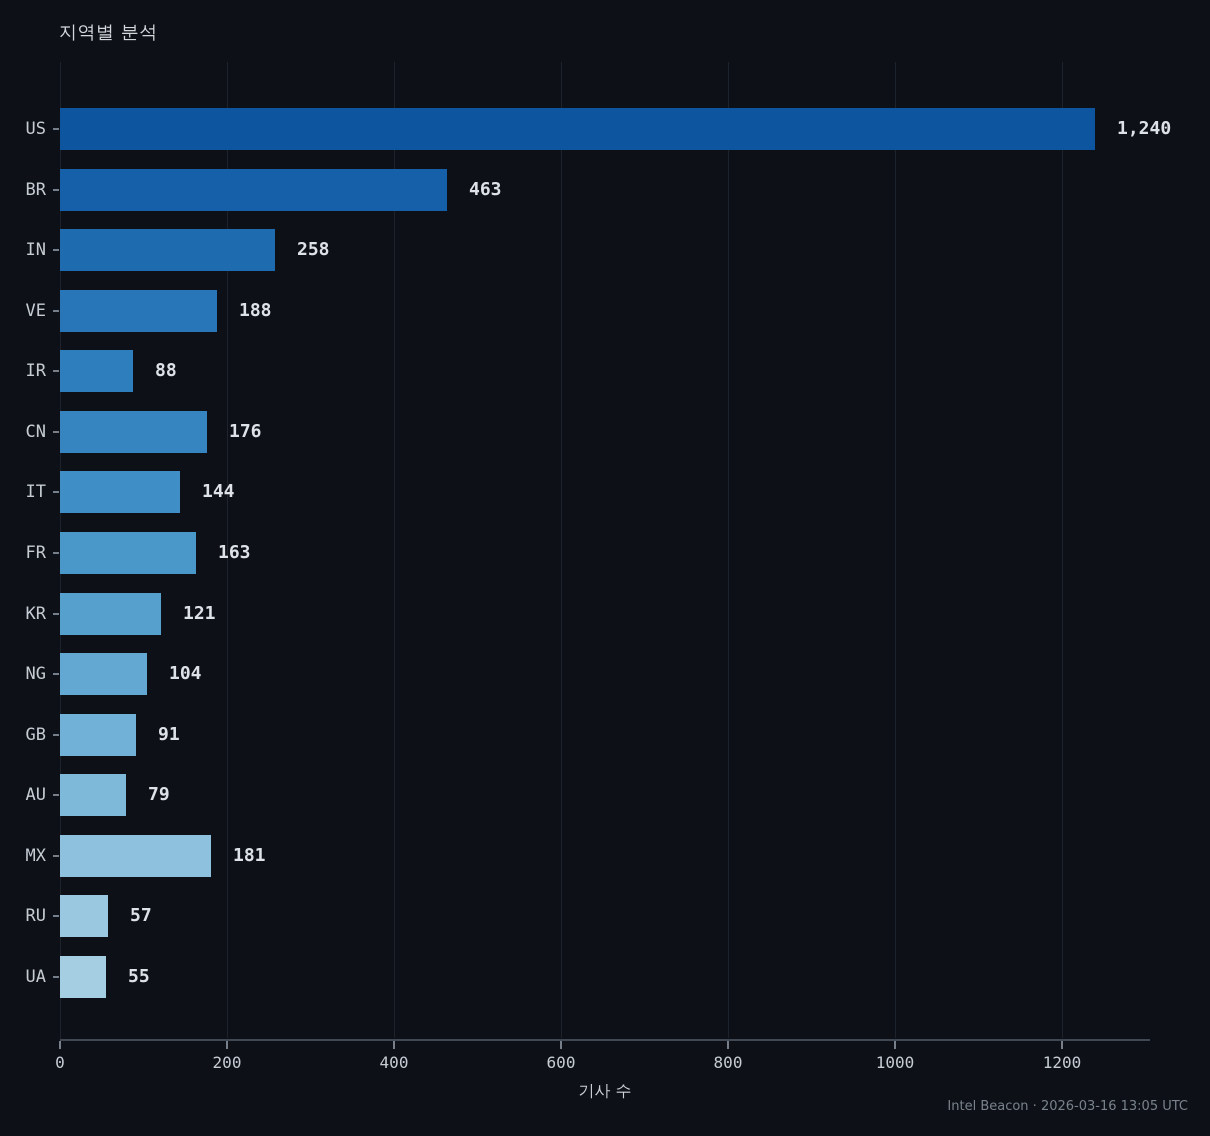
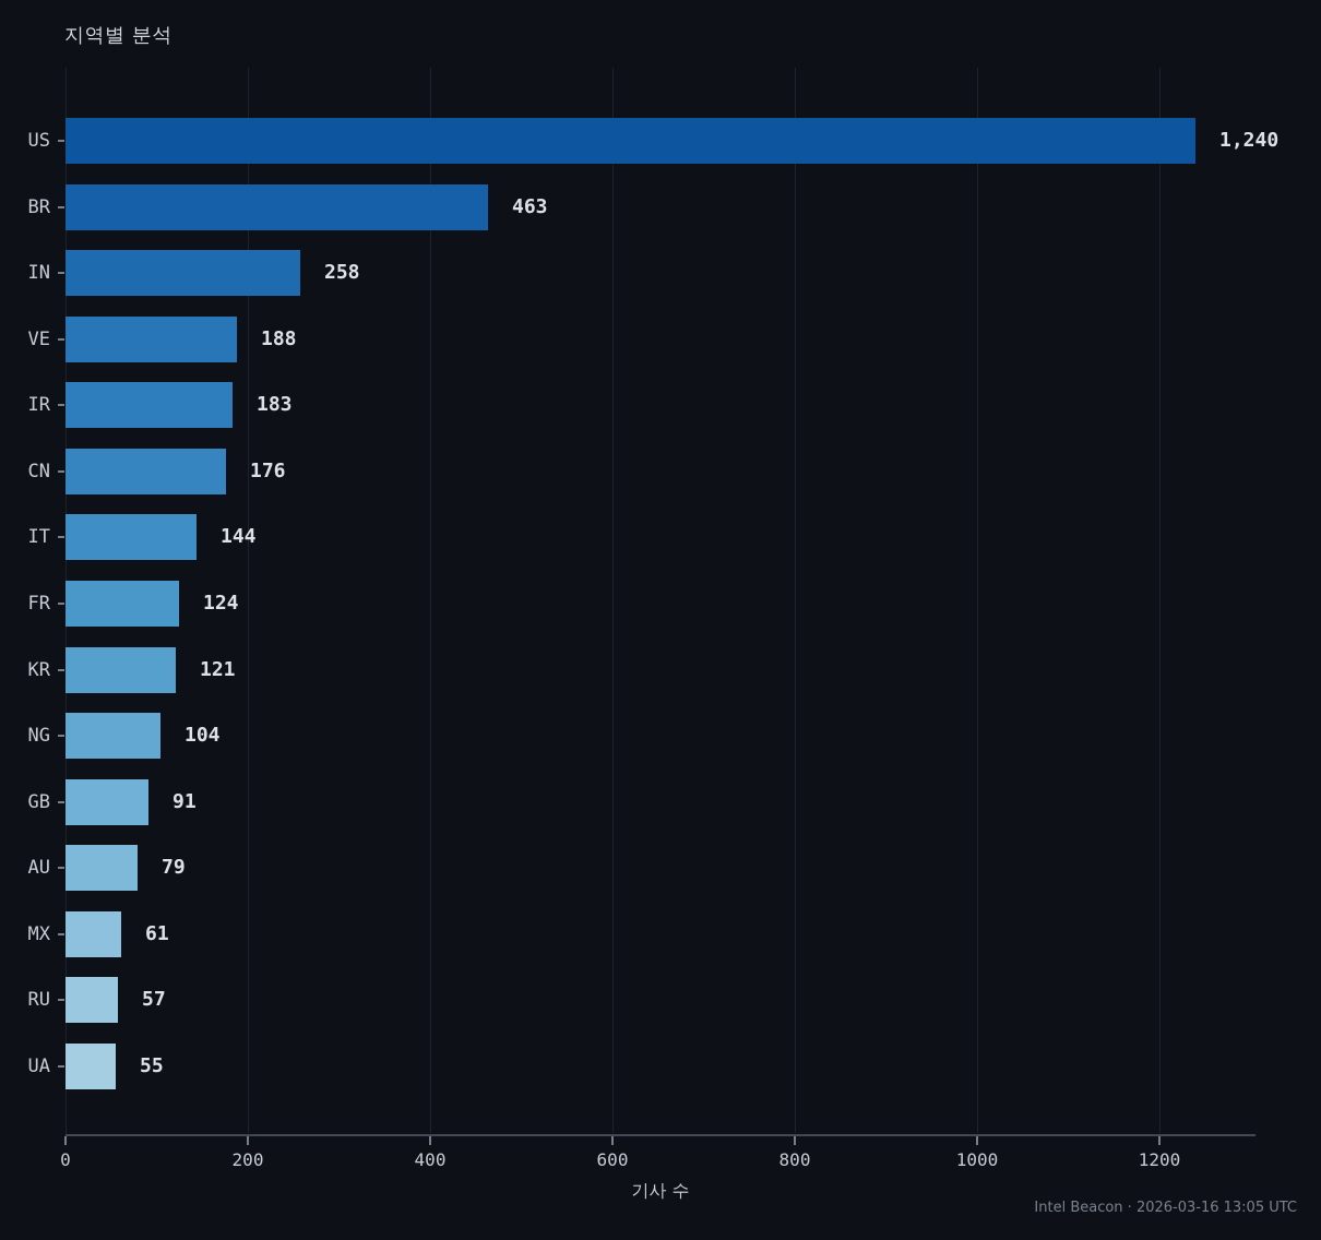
IR: 88 -> 183
FR: 163 -> 124
MX: 181 -> 61
